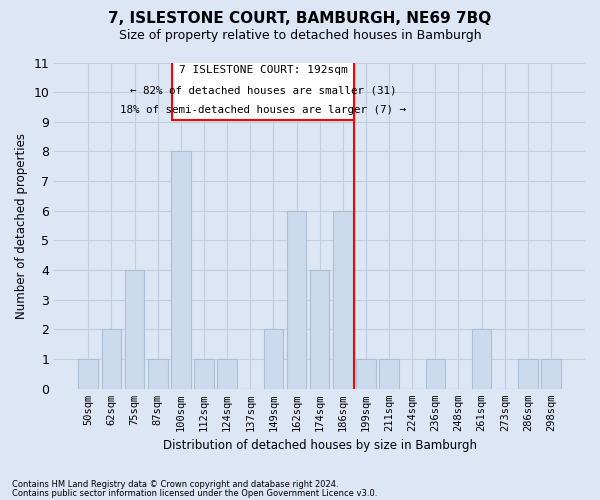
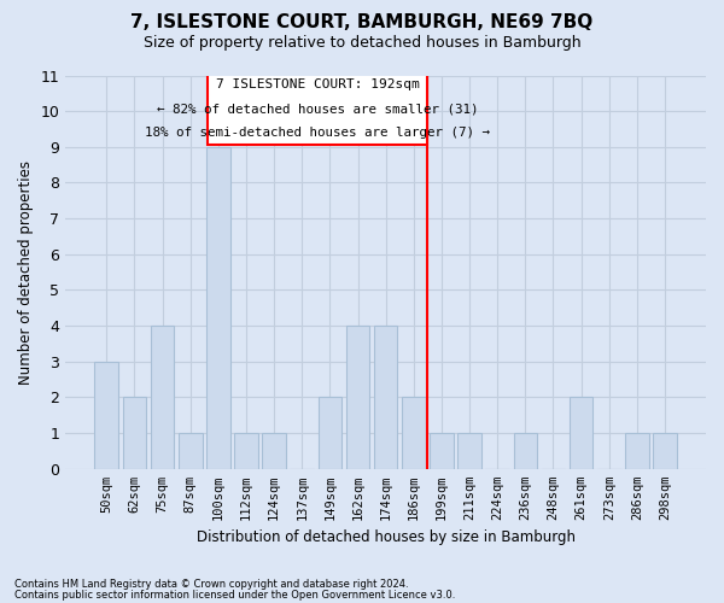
50sqm: 1 -> 3
100sqm: 8 -> 9
162sqm: 6 -> 4
186sqm: 6 -> 2
